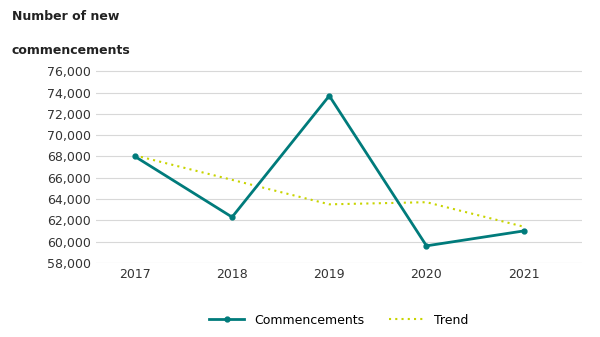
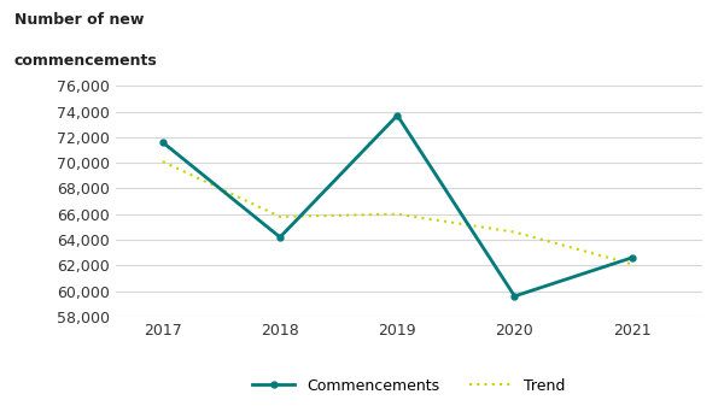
Commencements/2017: 68,000 -> 71,600
Trend/2017: 68,100 -> 70,100
Commencements/2018: 62,300 -> 64,200
Trend/2019: 63,500 -> 66,000
Trend/2020: 63,700 -> 64,600
Commencements/2021: 61,000 -> 62,600
Trend/2021: 61,400 -> 62,100
